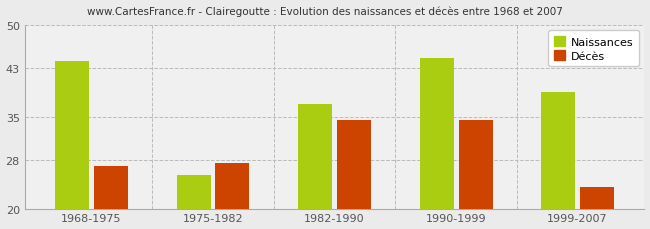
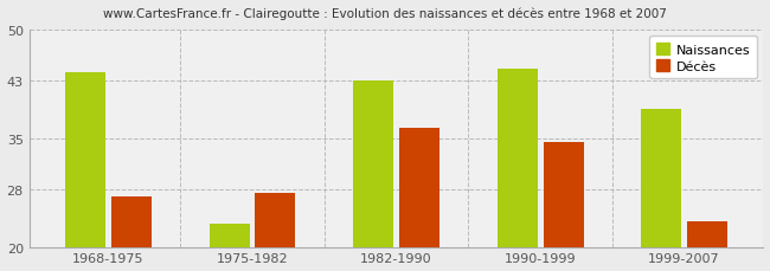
Naissances/1975-1982: 25.5 -> 23.2
Naissances/1982-1990: 37.0 -> 43.0
Décès/1982-1990: 34.5 -> 36.4
